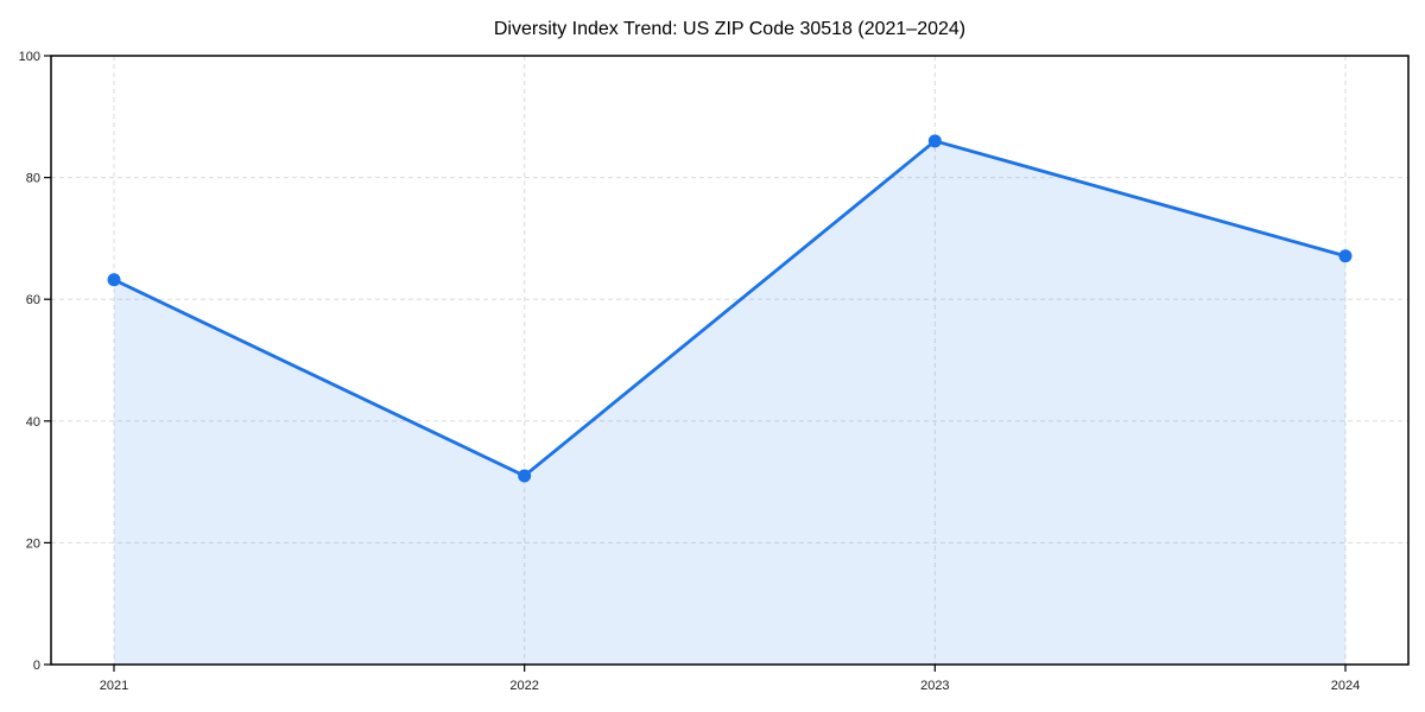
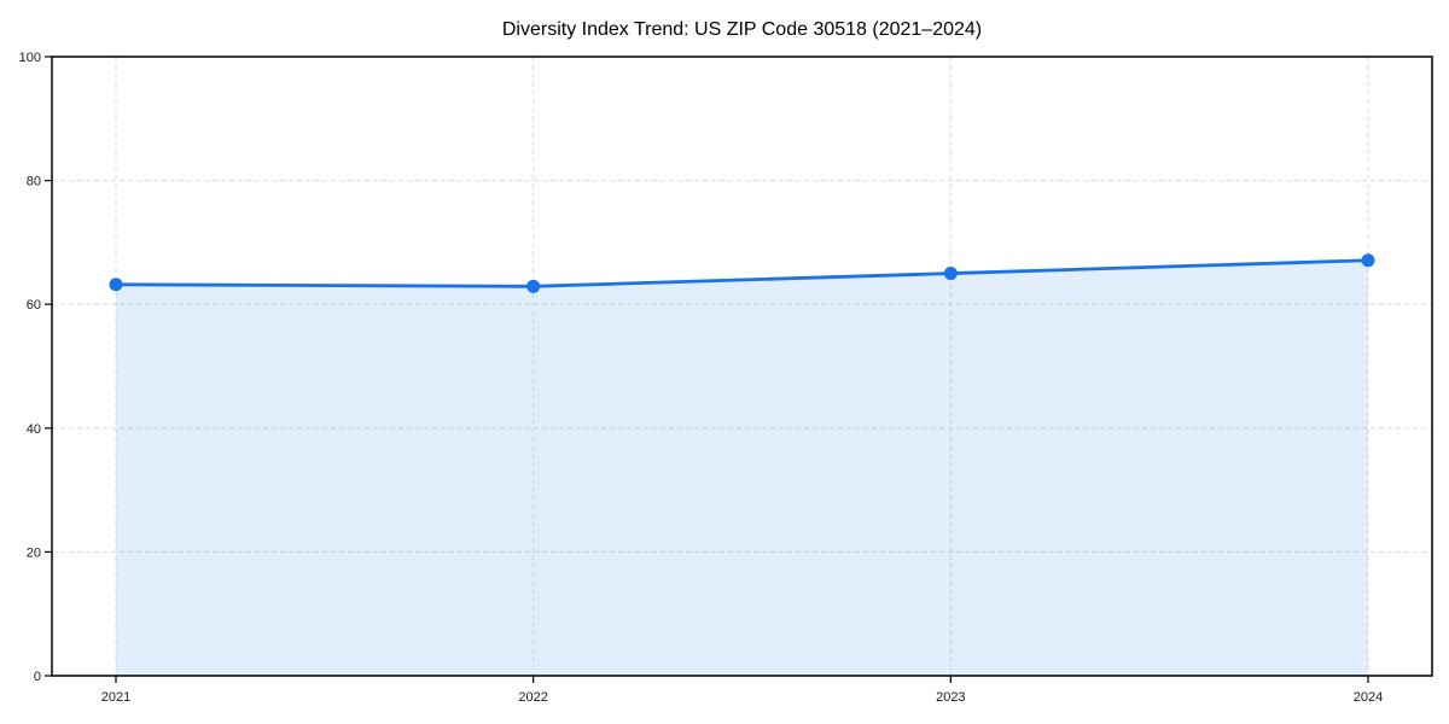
2022: 31 -> 63
2023: 86 -> 65
